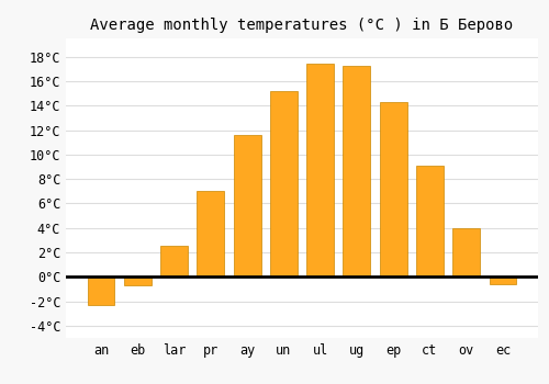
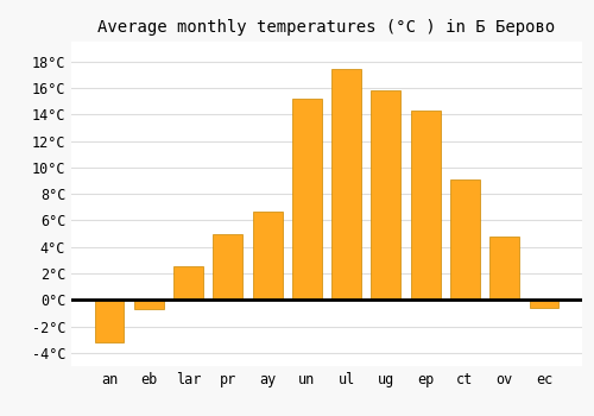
an: -2.3°C -> -3.2°C
pr: 7.0°C -> 5.0°C
ay: 11.6°C -> 6.7°C
ug: 17.3°C -> 15.8°C
ov: 4.0°C -> 4.8°C
